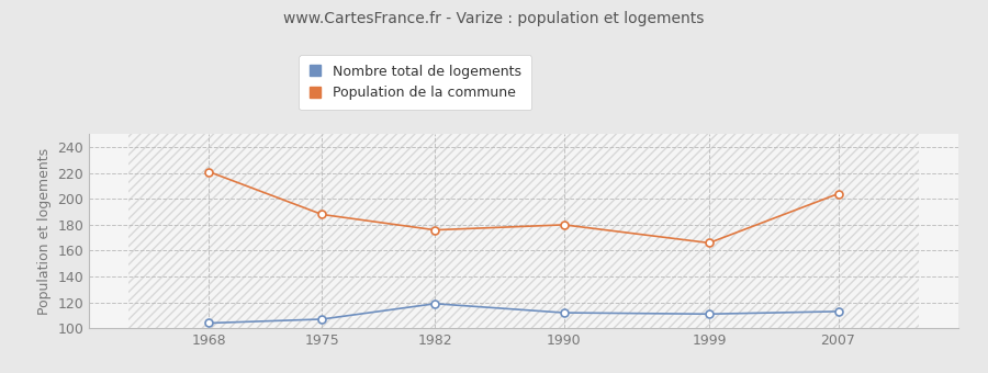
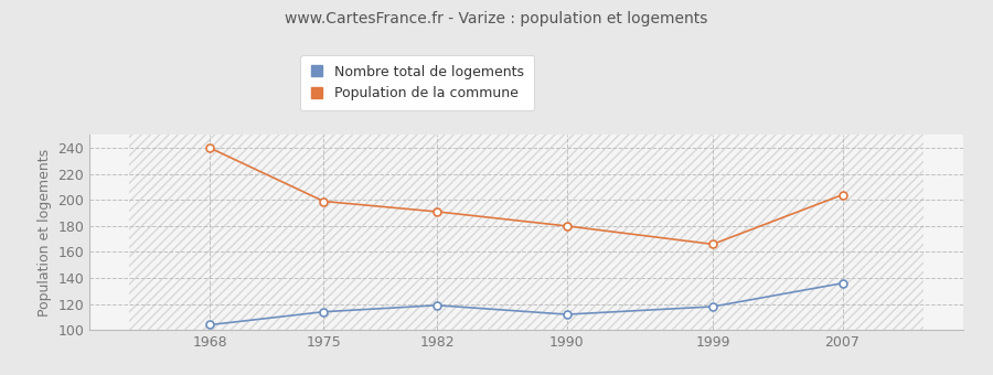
Population de la commune/1968: 221 -> 240
Nombre total de logements/1975: 107 -> 114
Population de la commune/1975: 188 -> 199
Population de la commune/1982: 176 -> 191
Nombre total de logements/1999: 111 -> 118
Nombre total de logements/2007: 113 -> 136
